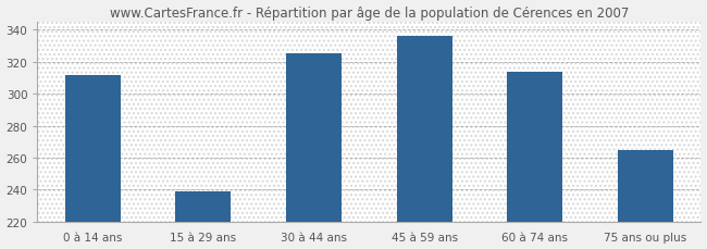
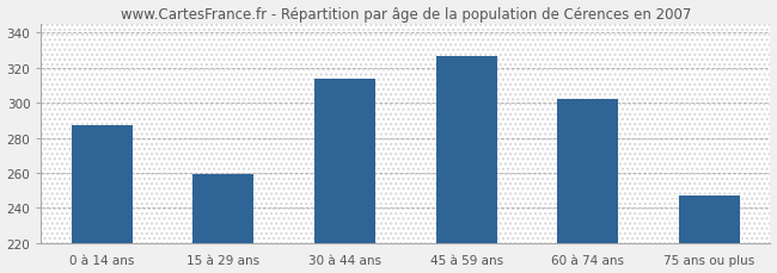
0 à 14 ans: 312 -> 287
15 à 29 ans: 239 -> 259
30 à 44 ans: 325 -> 314
45 à 59 ans: 336 -> 327
60 à 74 ans: 314 -> 302
75 ans ou plus: 265 -> 247
